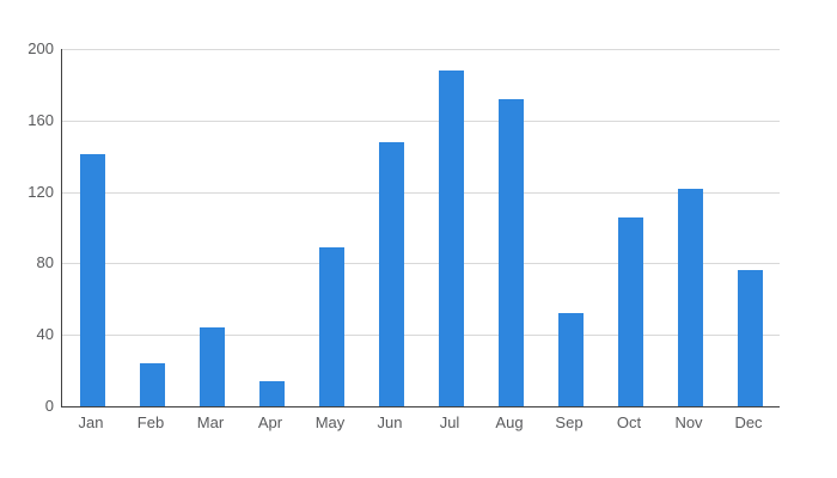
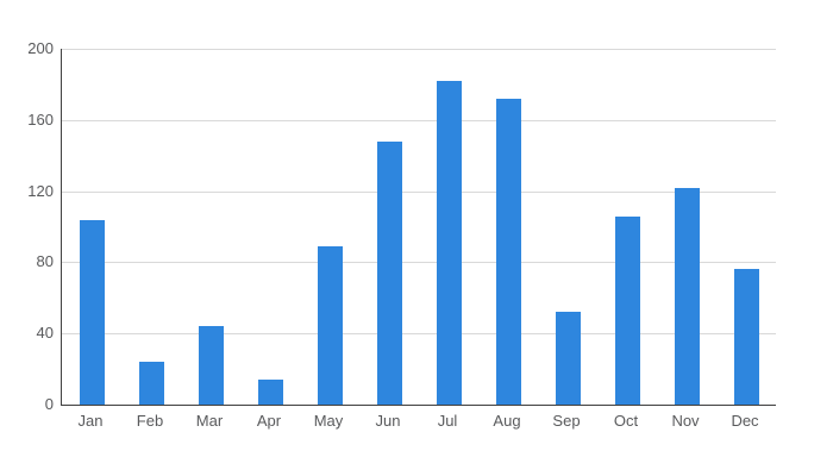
Jan: 141 -> 104
Jul: 188 -> 182
